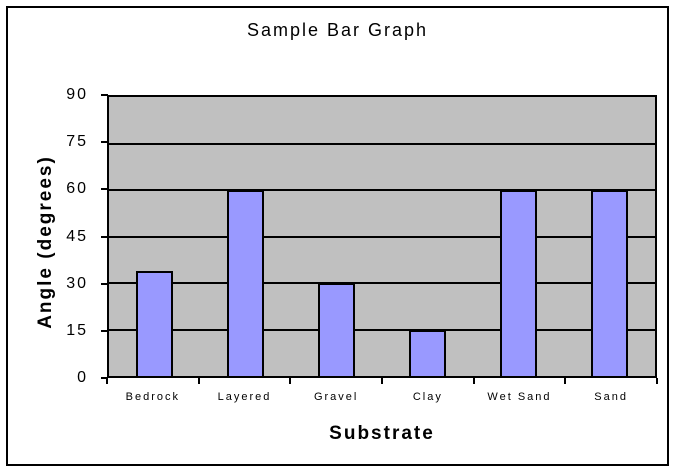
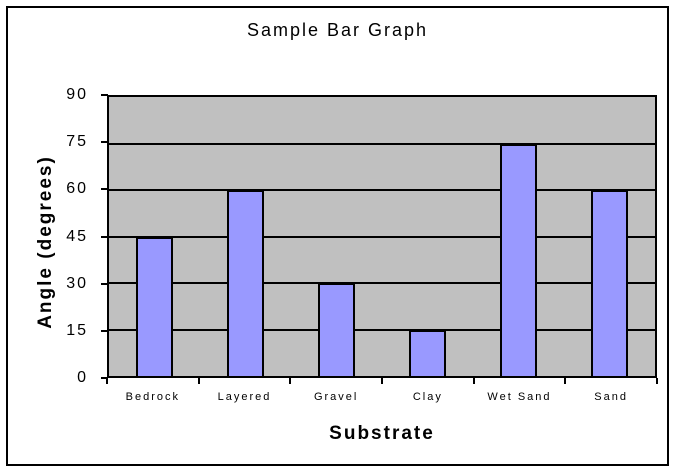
Bedrock: 34 -> 45
Wet Sand: 60 -> 75
